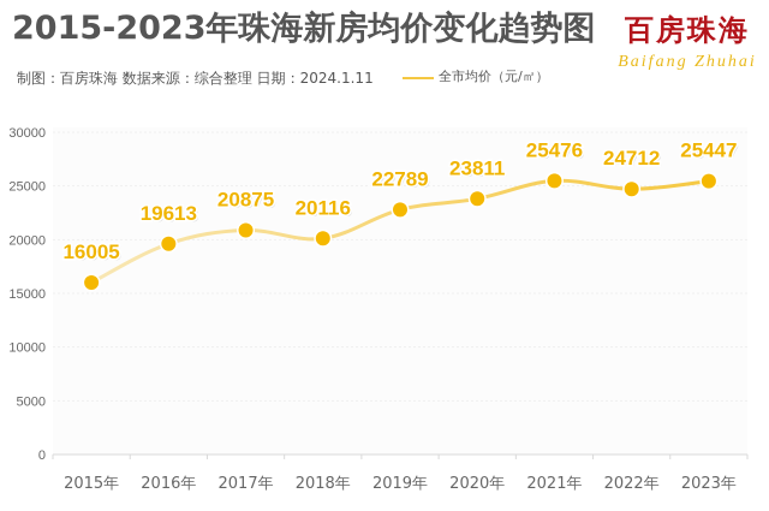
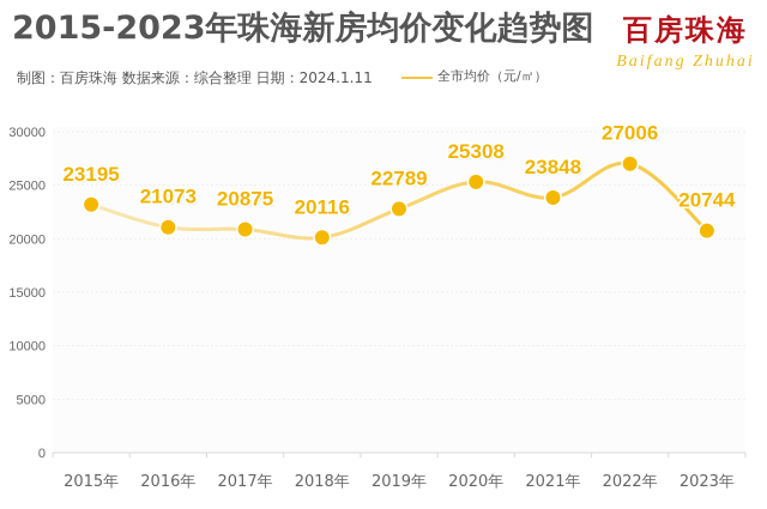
2015年: 16005 -> 23195
2016年: 19613 -> 21073
2020年: 23811 -> 25308
2021年: 25476 -> 23848
2022年: 24712 -> 27006
2023年: 25447 -> 20744
